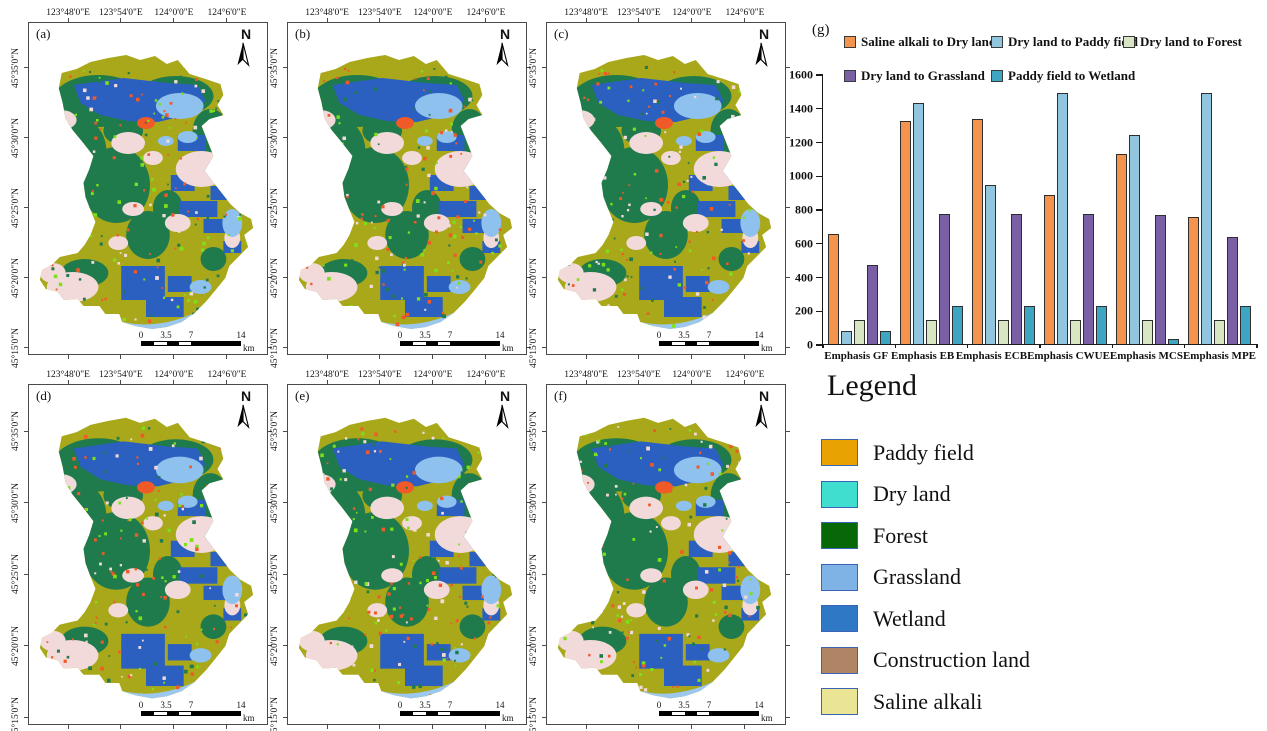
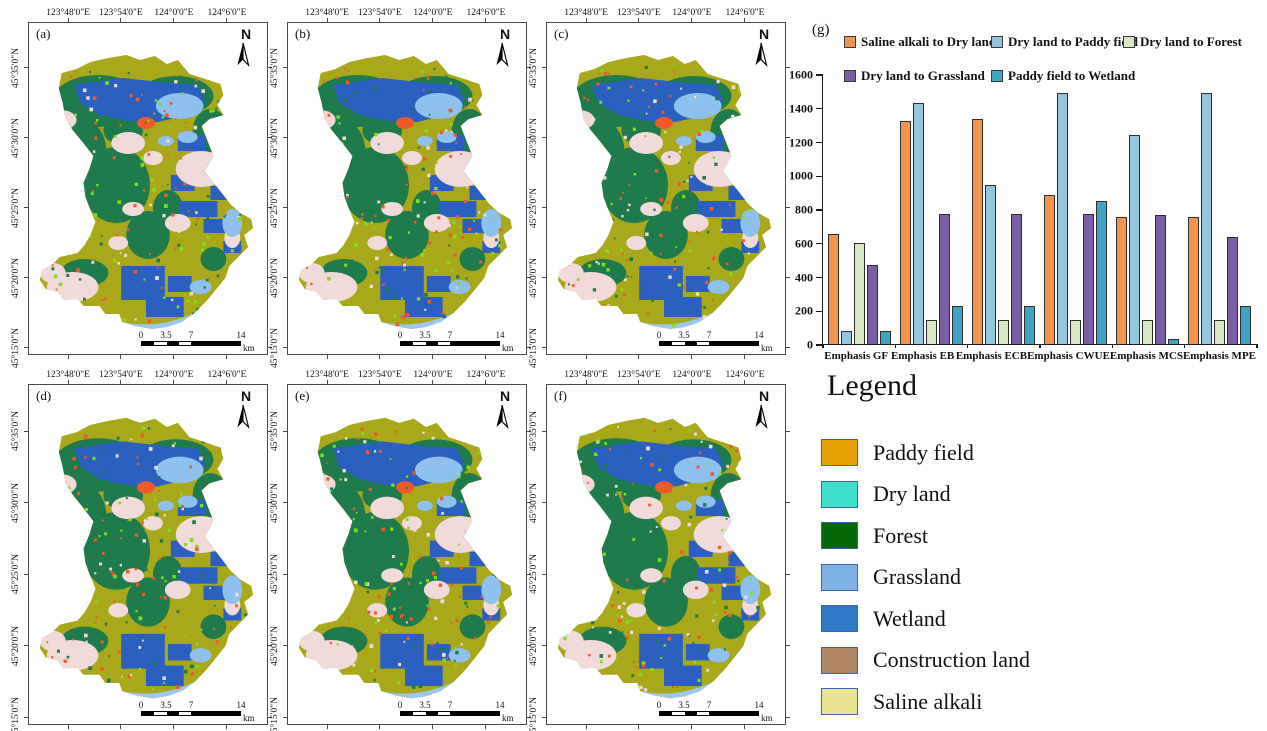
Dry land to Forest/Emphasis GF: 140 -> 600
Paddy field to Wetland/Emphasis CWUE: 220 -> 850
Saline alkali to Dry land/Emphasis MCS: 1120 -> 750
